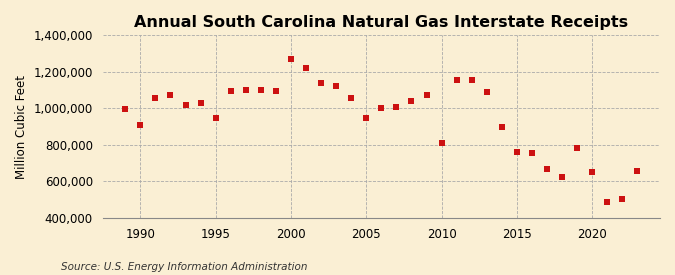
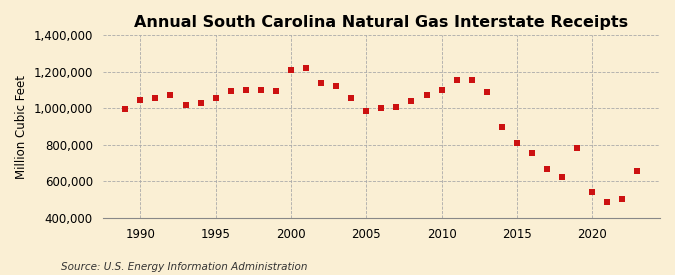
1990: 910,000 -> 1,040,000
1995: 950,000 -> 1,060,000
2000: 1,270,000 -> 1,210,000
2005: 950,000 -> 980,000
2010: 810,000 -> 1,100,000
2015: 760,000 -> 810,000
2020: 650,000 -> 540,000
